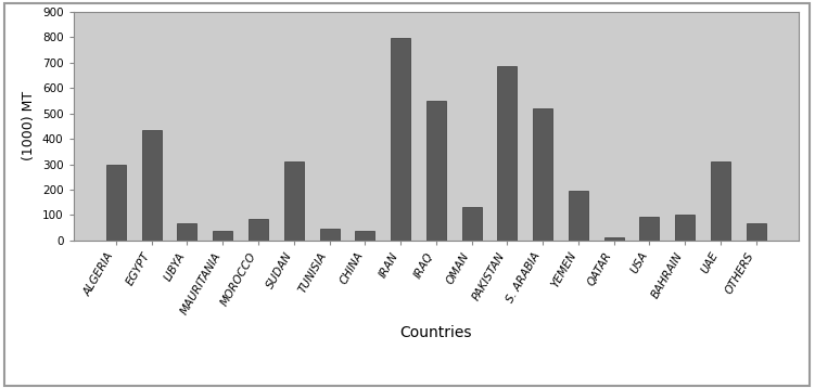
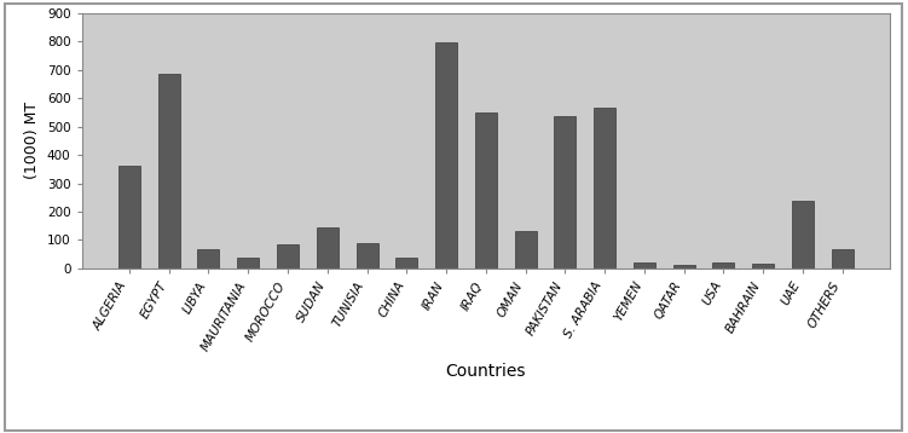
ALGERIA: 300 -> 360
EGYPT: 435 -> 685
SUDAN: 310 -> 143
TUNISIA: 45 -> 90
PAKISTAN: 685 -> 535
S. ARABIA: 520 -> 565
YEMEN: 195 -> 20
USA: 95 -> 20
BAHRAIN: 100 -> 18
UAE: 310 -> 240
